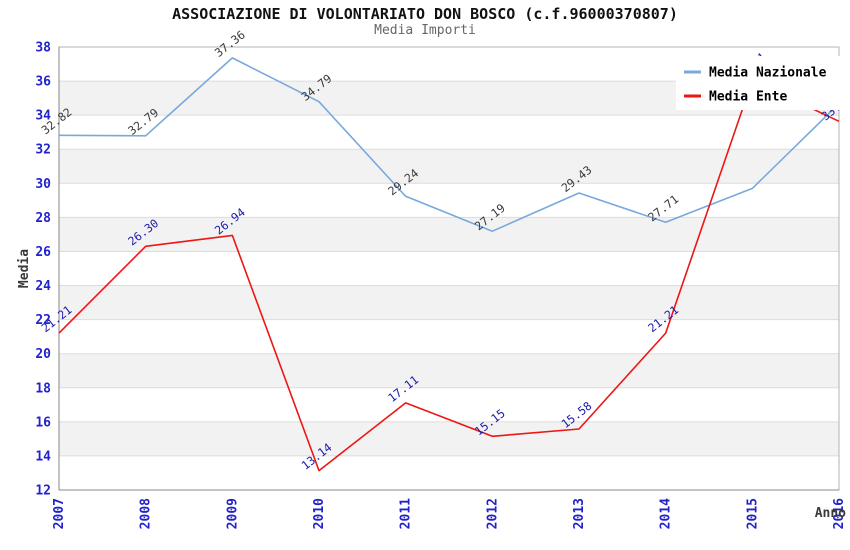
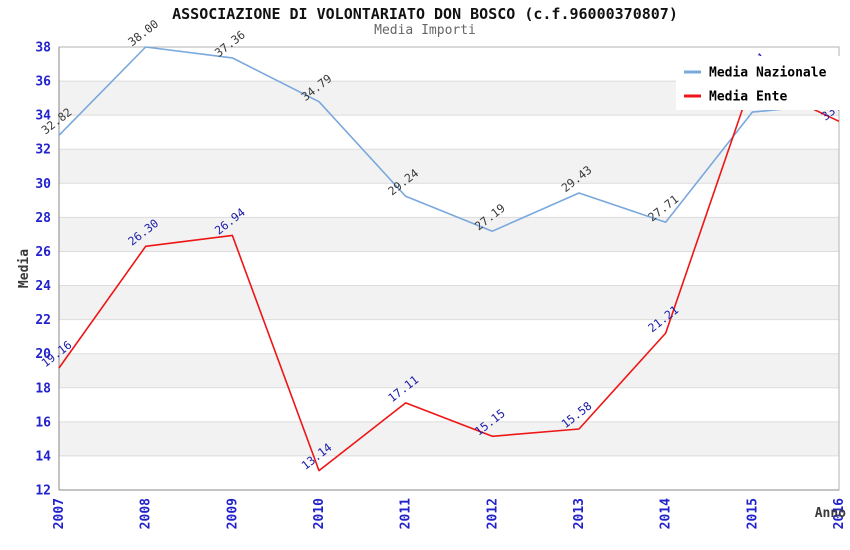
Media Ente/2007: 21.21 -> 19.16
Media Nazionale/2008: 32.79 -> 38.00
Media Nazionale/2015: 29.7 -> 34.2
